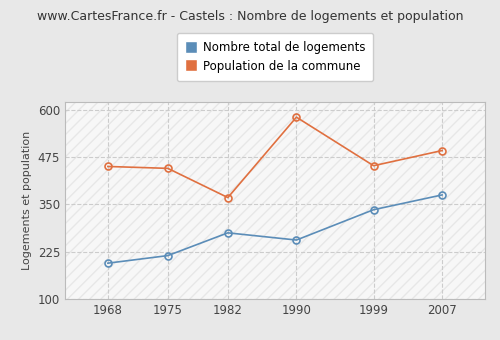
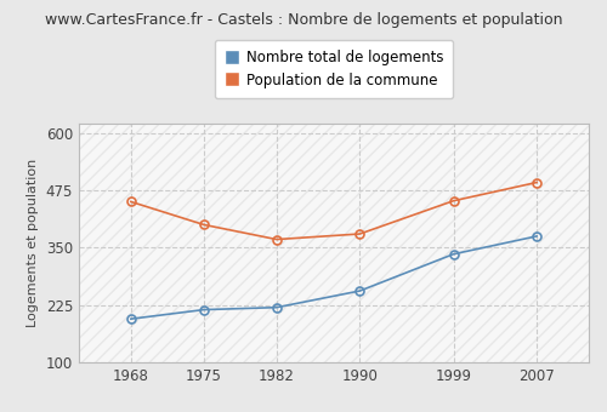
Population de la commune/1975: 445 -> 400
Nombre total de logements/1982: 275 -> 220
Population de la commune/1990: 580 -> 380
